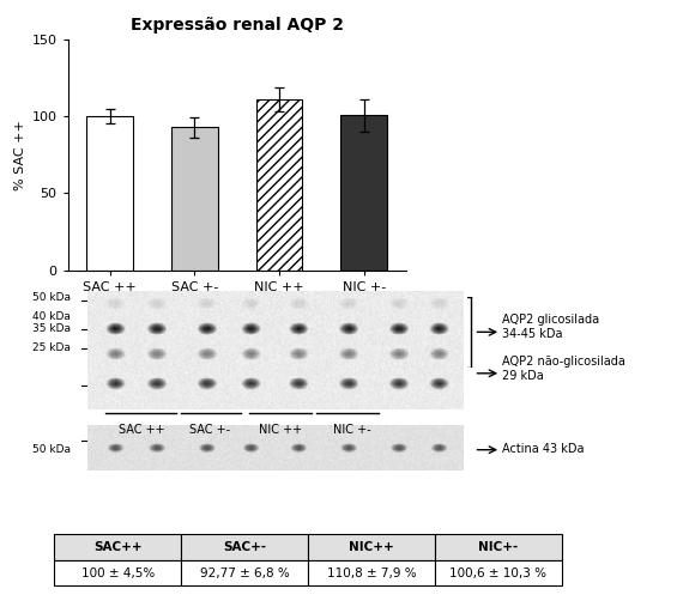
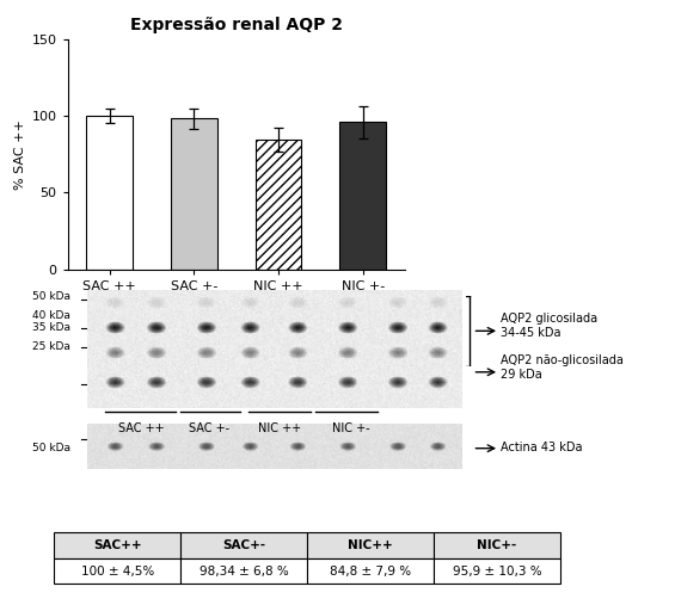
SAC +-: 92,77 -> 98,34
NIC ++: 110,8 -> 84,8
NIC +-: 100,6 -> 95,9
